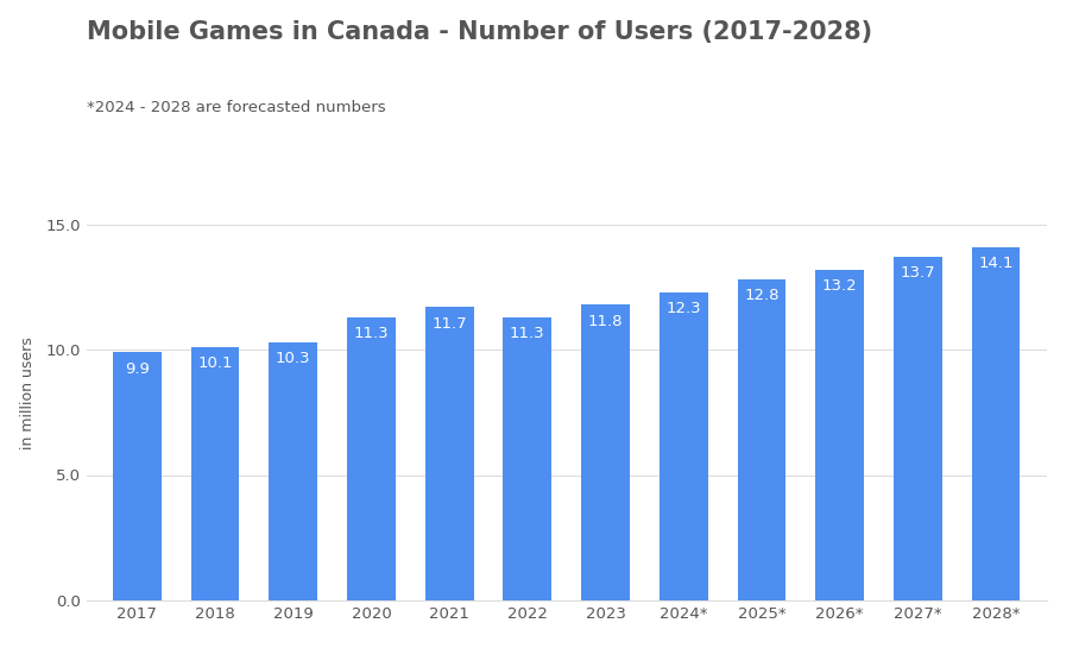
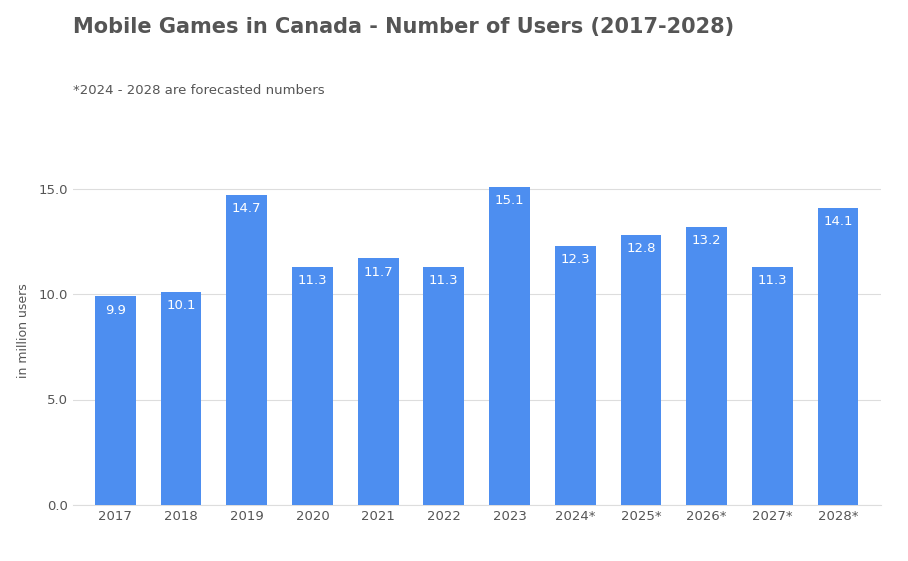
2019: 10.3 -> 14.7
2023: 11.8 -> 15.1
2027*: 13.7 -> 11.3
